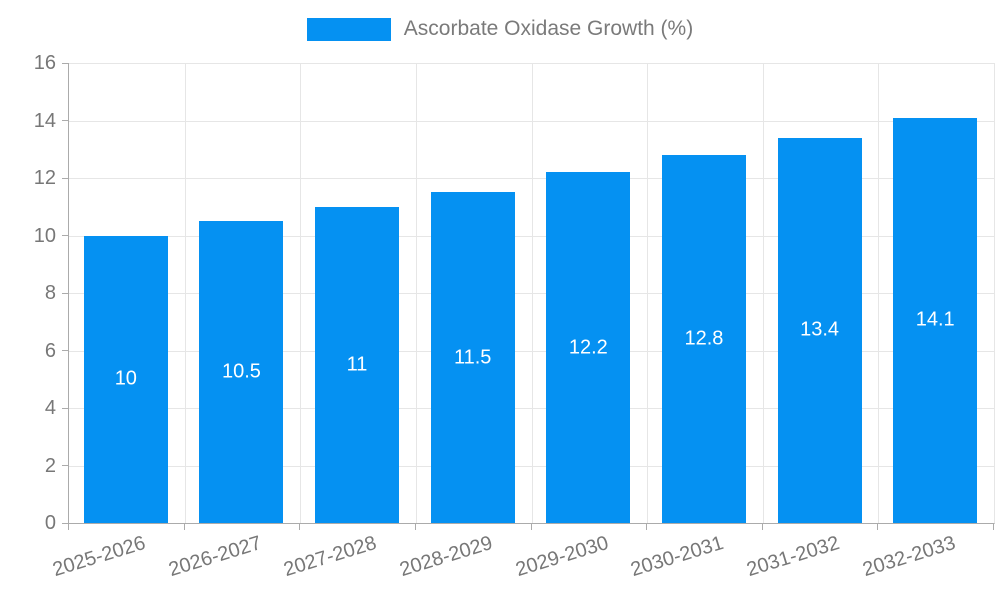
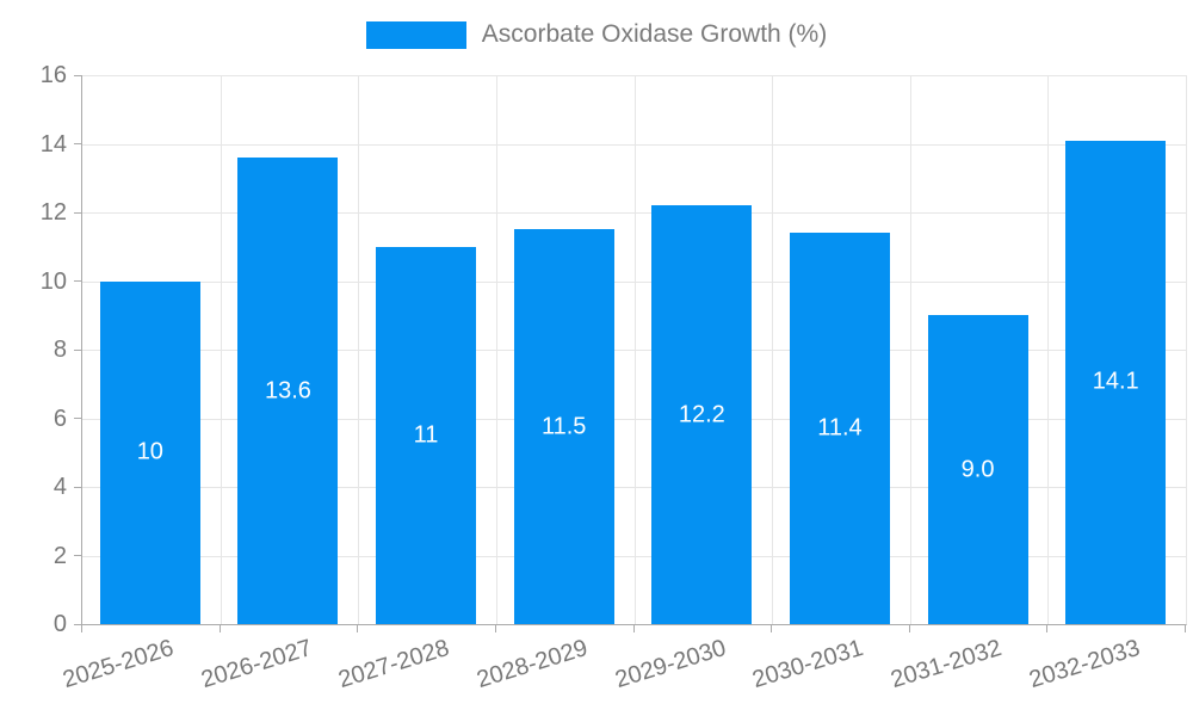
2026-2027: 10.5 -> 13.6
2030-2031: 12.8 -> 11.4
2031-2032: 13.4 -> 9.0
